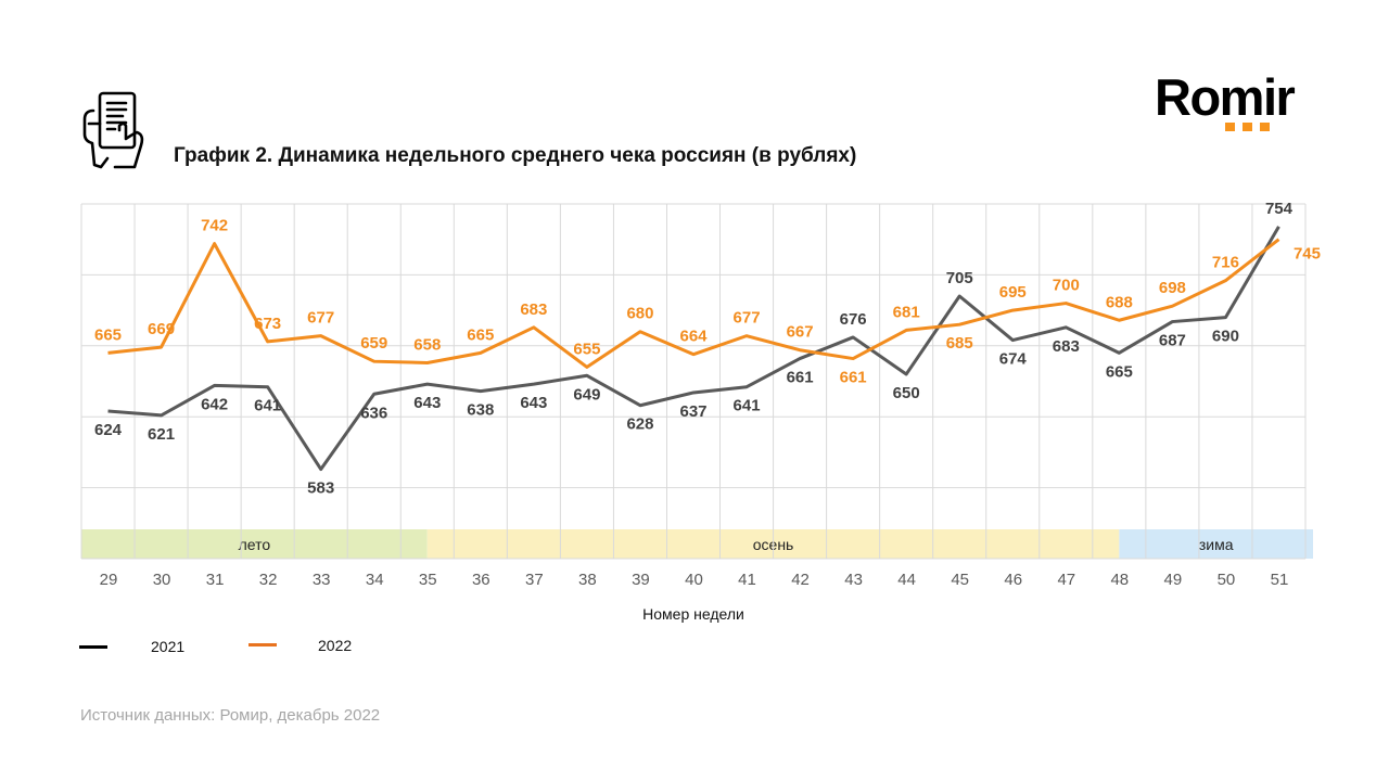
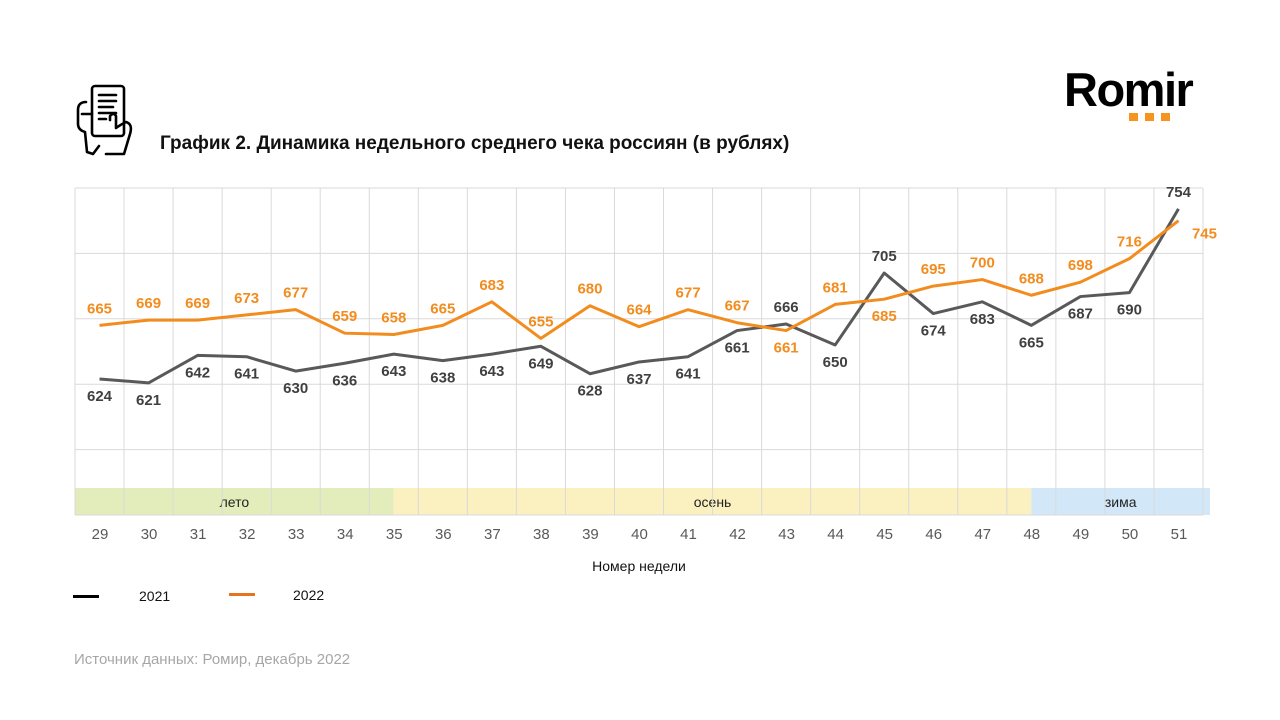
2022/31: 742 -> 669
2021/33: 583 -> 630
2021/43: 676 -> 666
